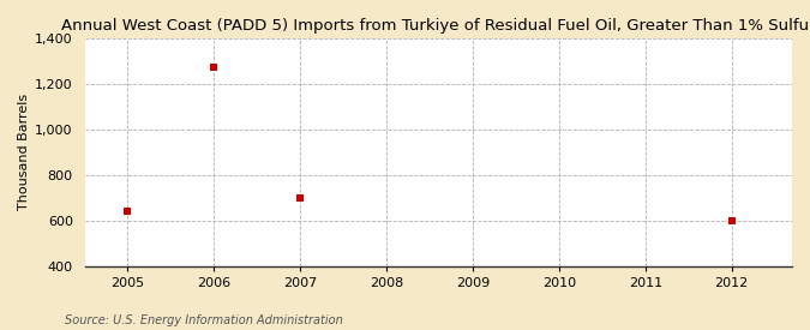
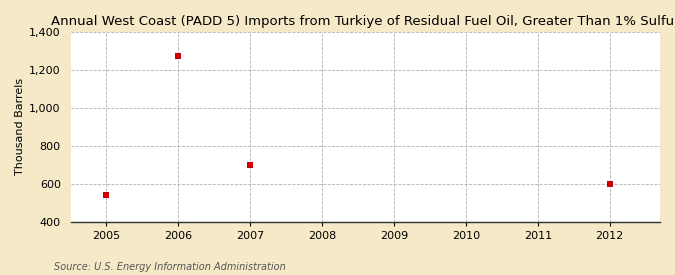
2005: 640 -> 540
